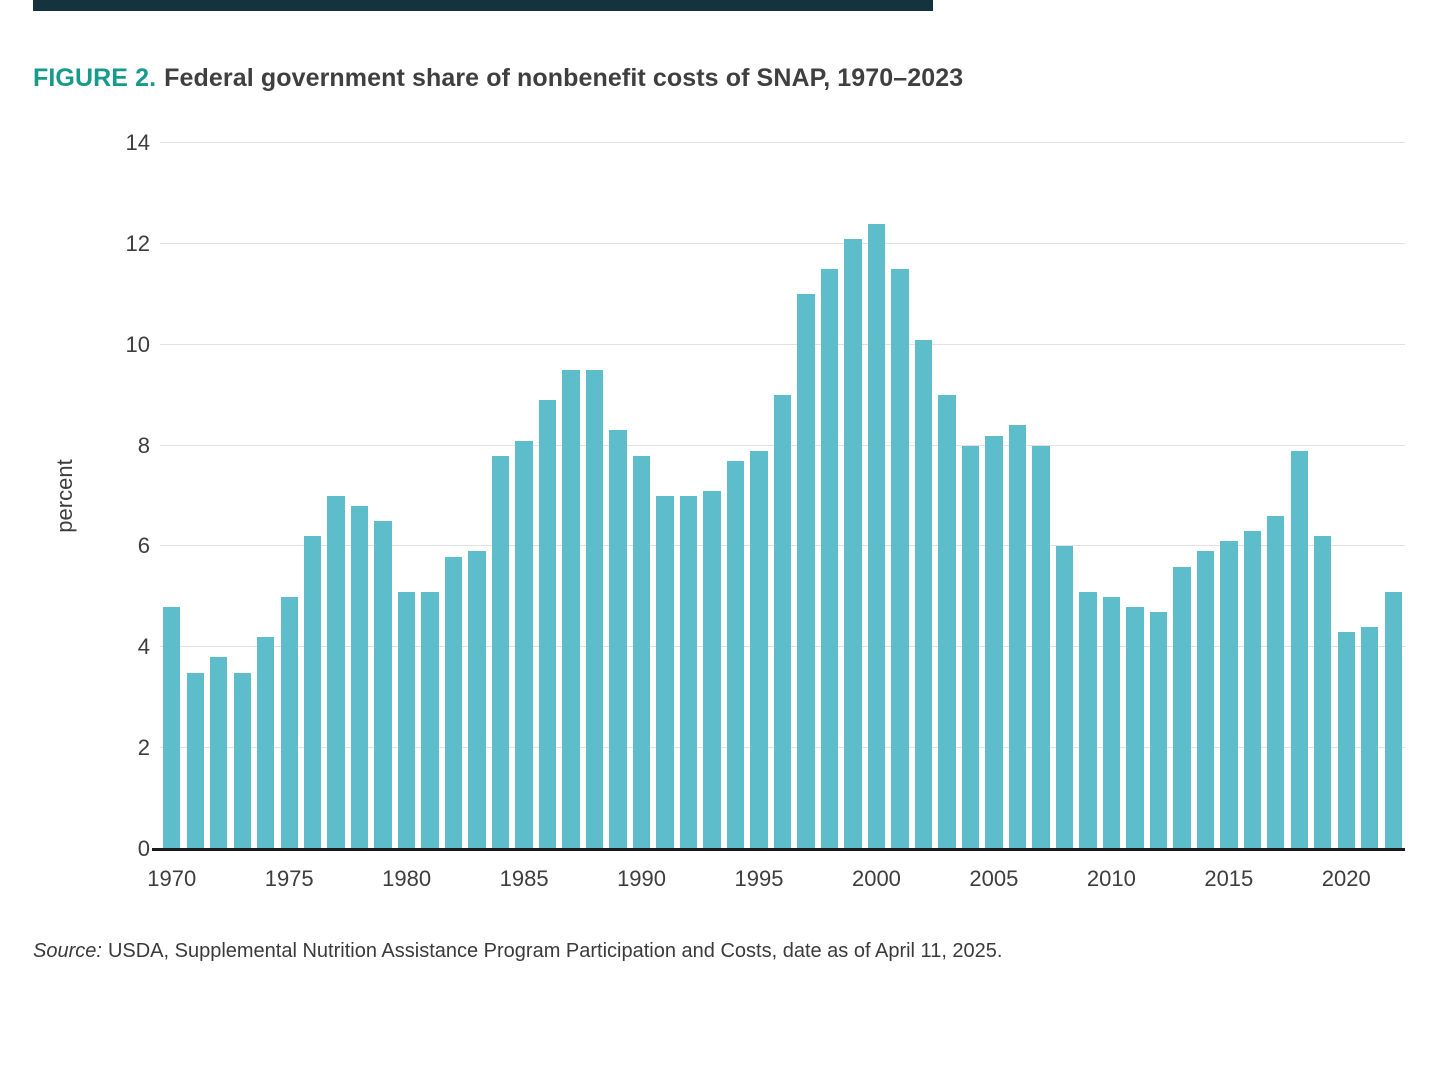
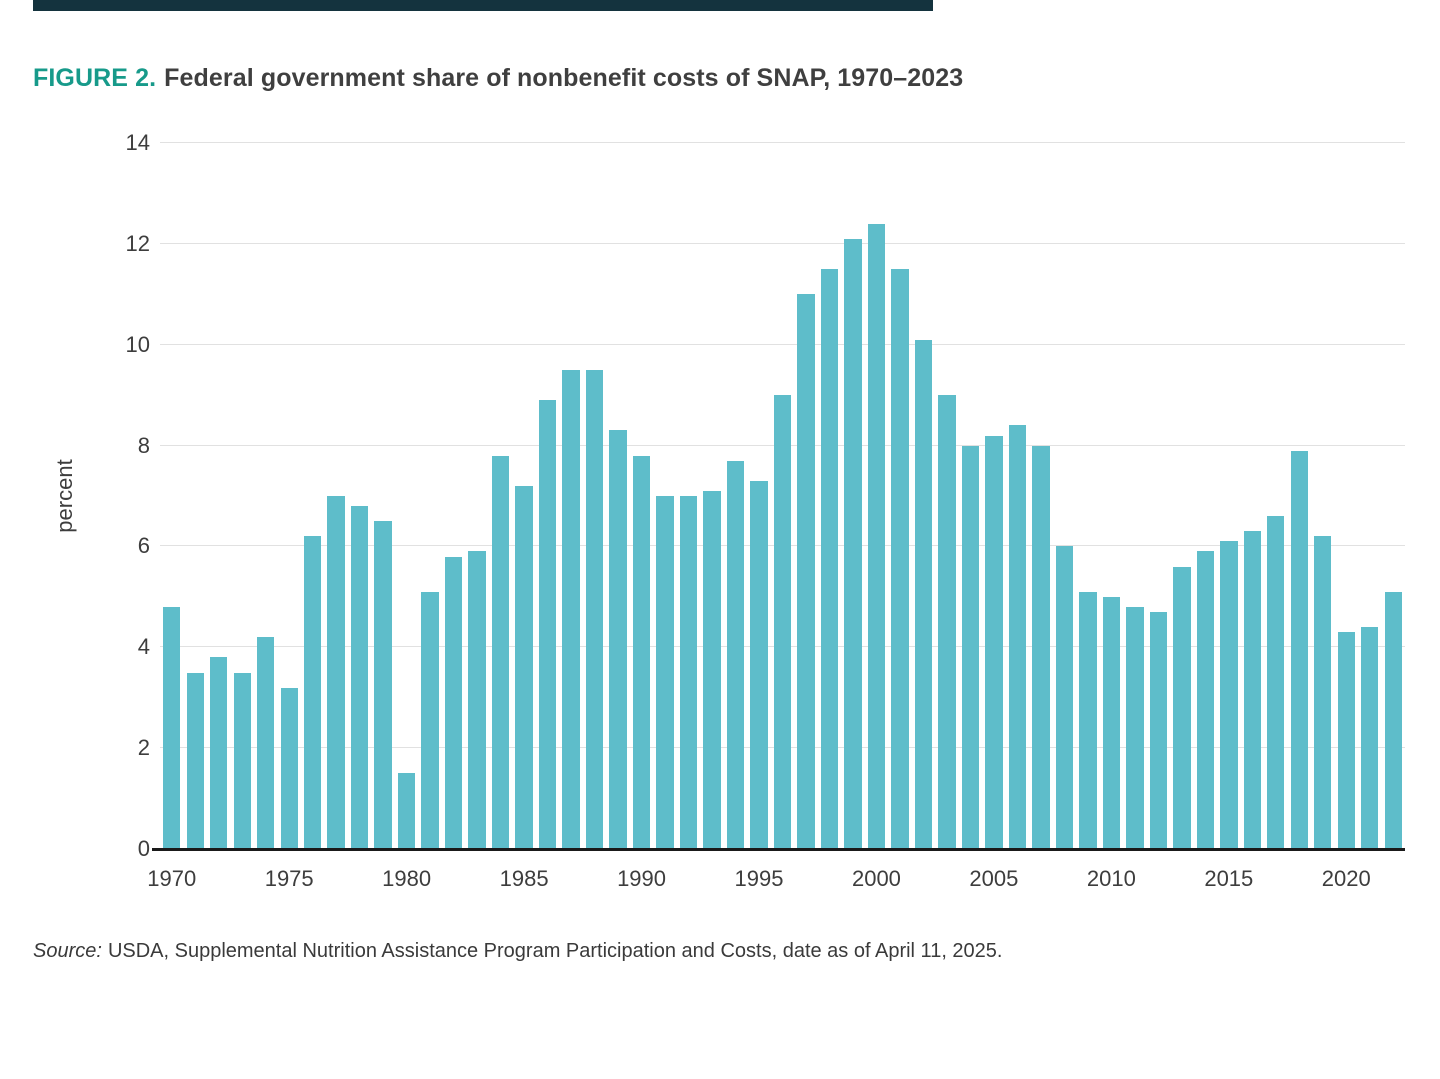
1975: 5.0 -> 3.2
1980: 5.1 -> 1.5
1985: 8.1 -> 7.2
1995: 7.9 -> 7.3
